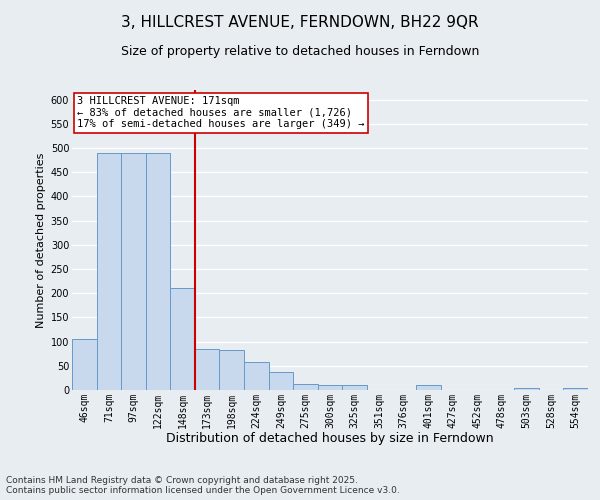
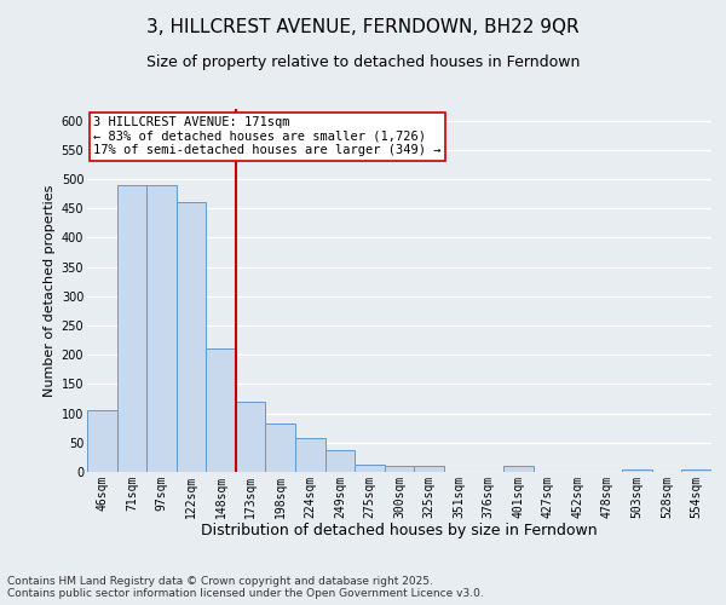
122sqm: 490 -> 460
173sqm: 85 -> 120
